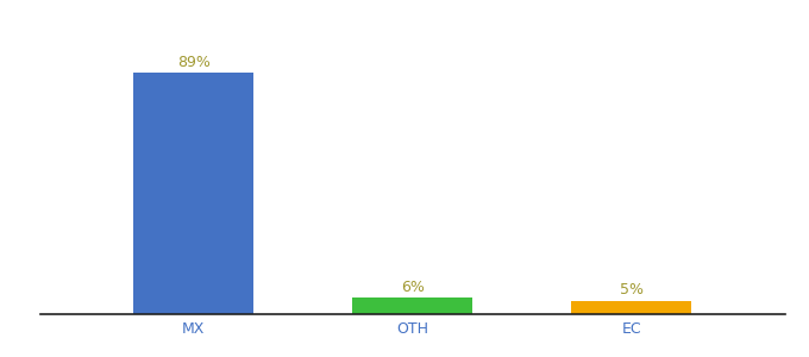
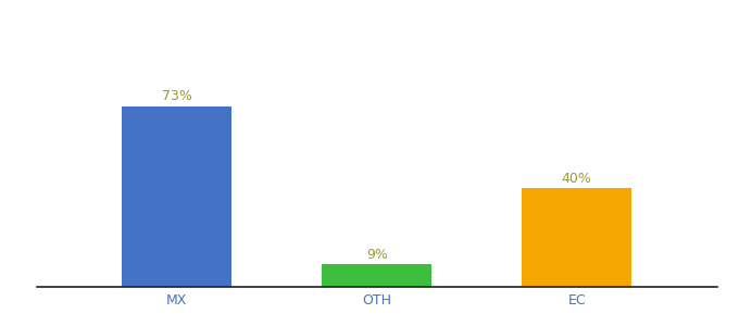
MX: 89% -> 73%
OTH: 6% -> 9%
EC: 5% -> 40%
